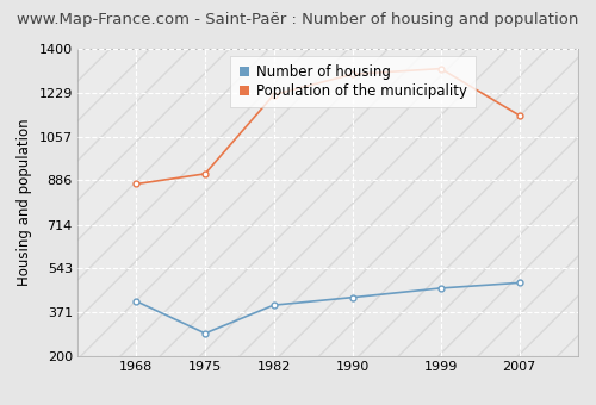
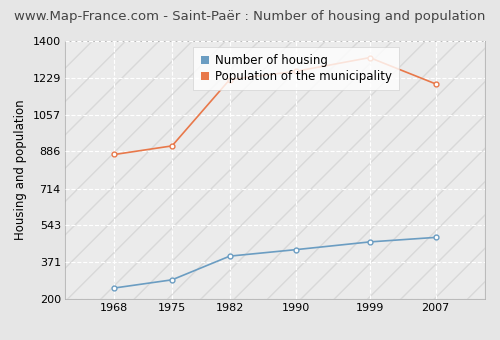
Number of housing/1968: 415 -> 252
Population of the municipality/1990: 1300 -> 1258
Population of the municipality/2007: 1140 -> 1200
